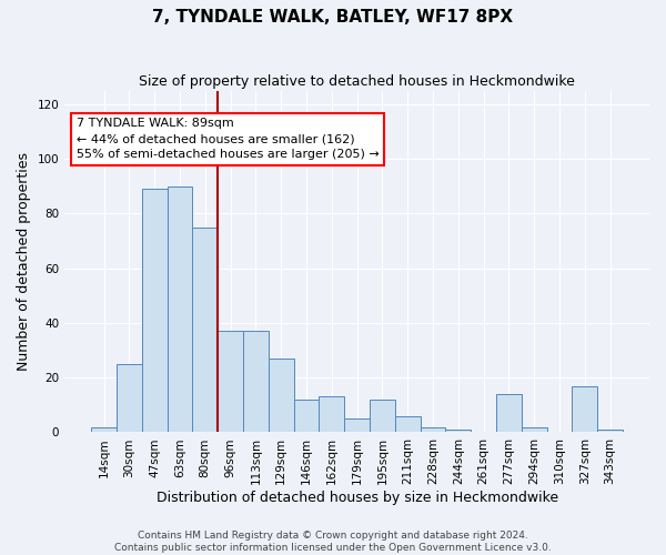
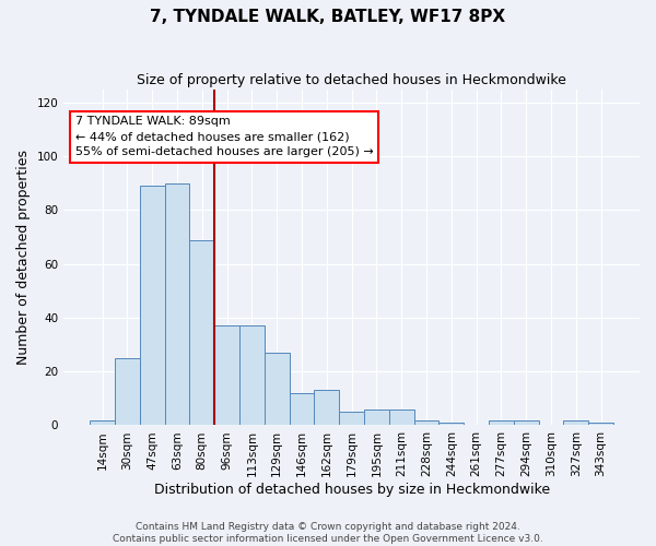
80sqm: 75 -> 69
195sqm: 12 -> 6
277sqm: 14 -> 2
327sqm: 17 -> 2
